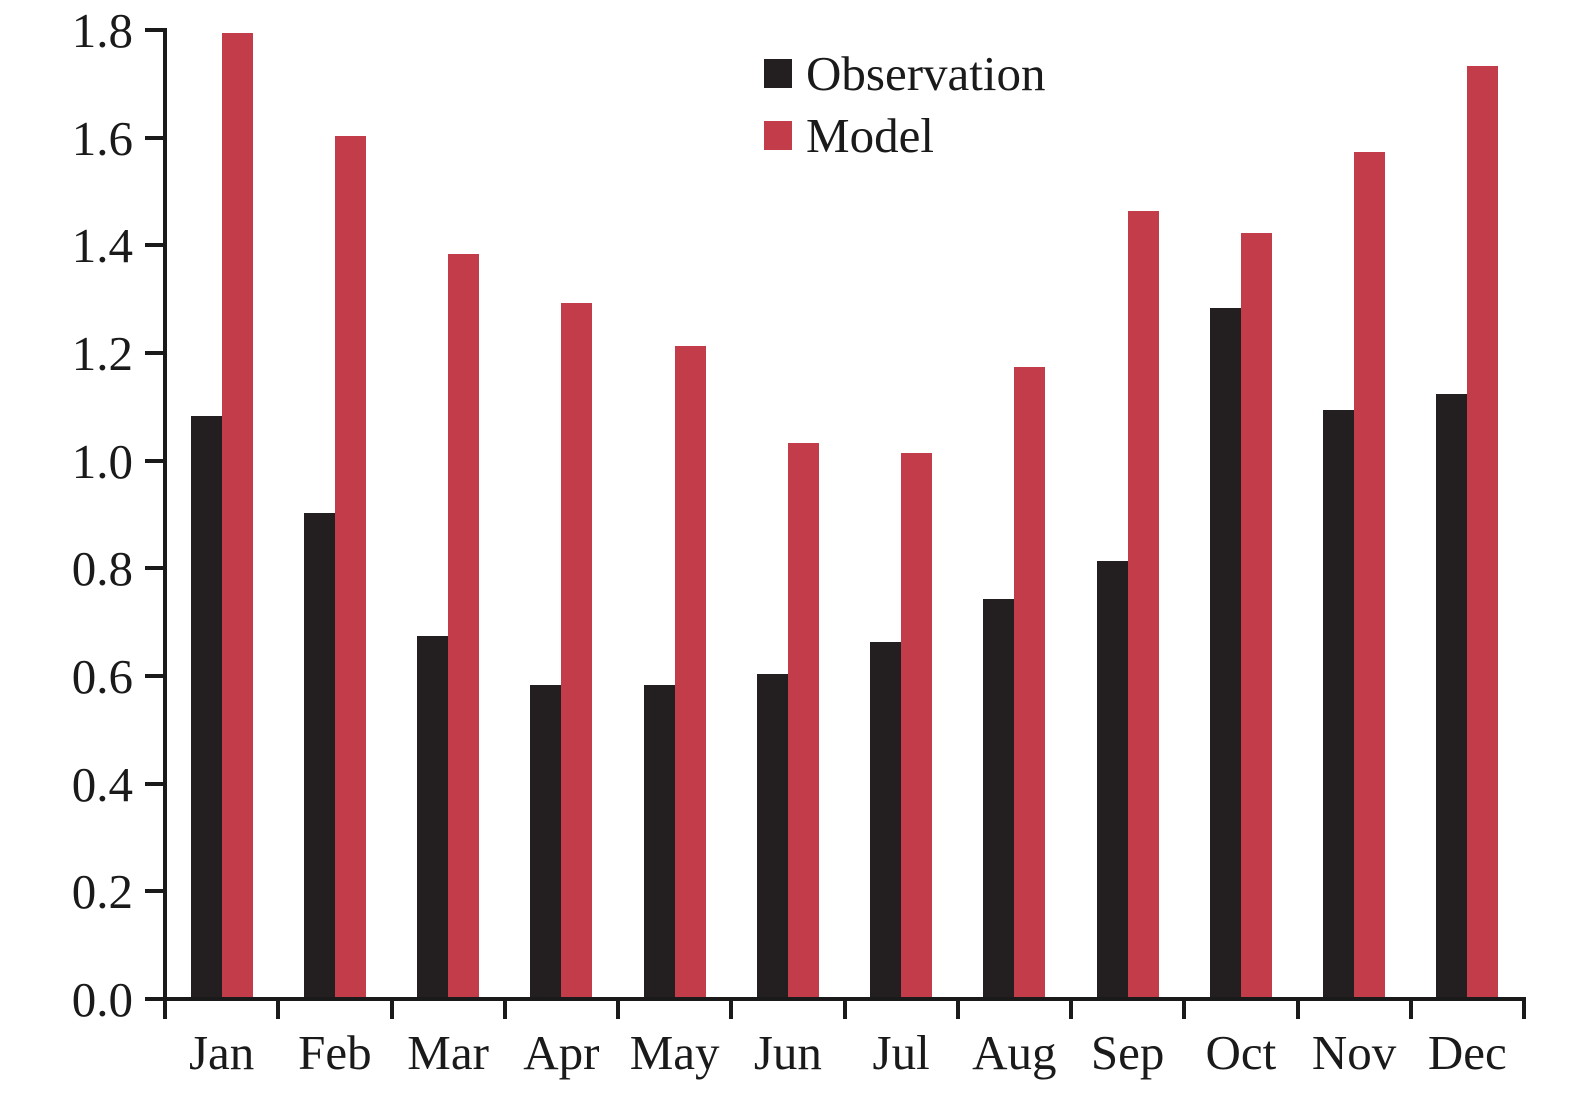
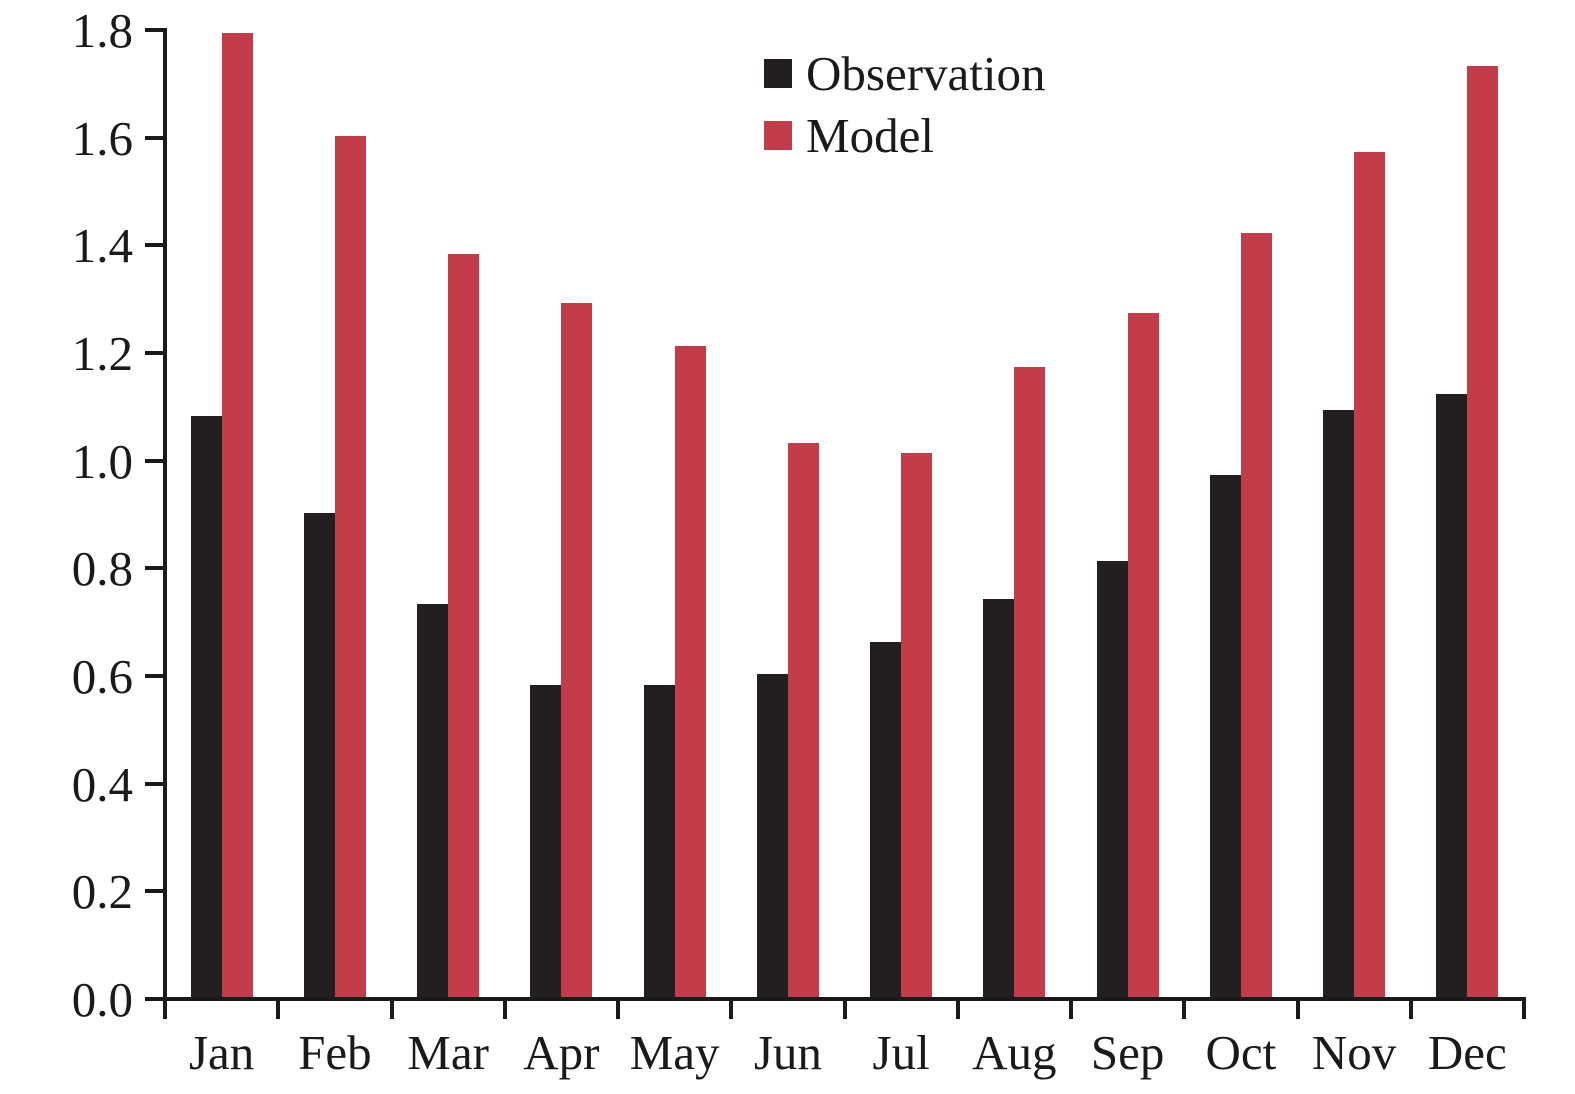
Observation/Mar: 0.67 -> 0.73
Model/Sep: 1.46 -> 1.27
Observation/Oct: 1.28 -> 0.97
